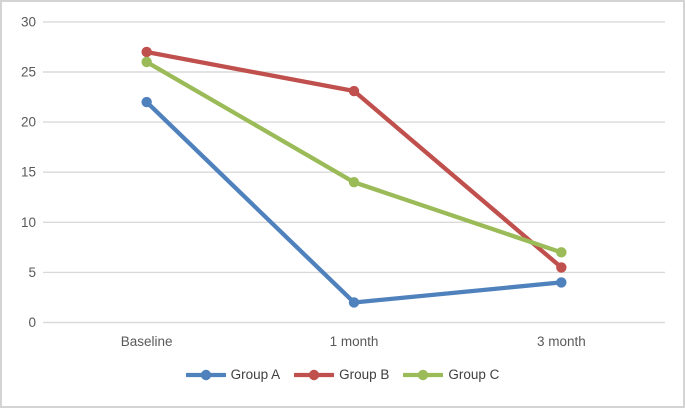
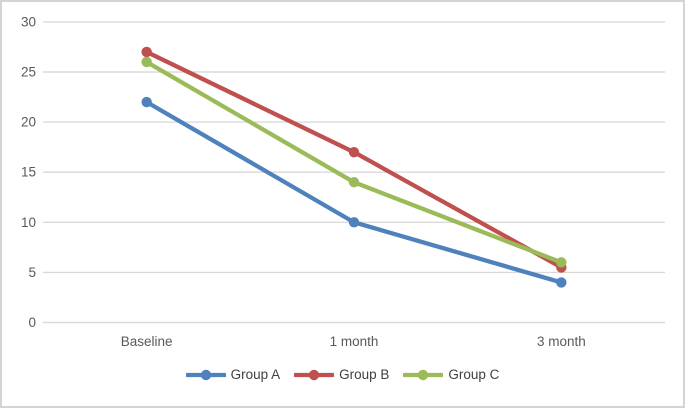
Group A/1 month: 2 -> 10
Group B/1 month: 23.1 -> 17.0
Group C/3 month: 7 -> 6
